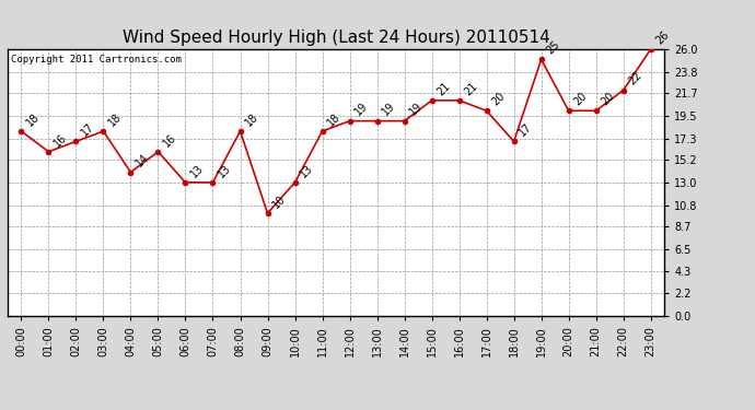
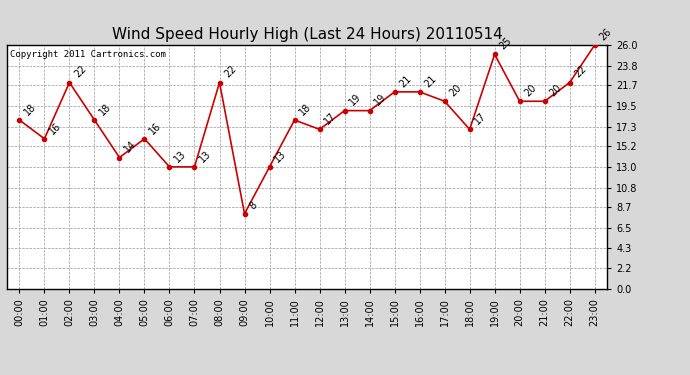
02:00: 17 -> 22
08:00: 18 -> 22
09:00: 10 -> 8
12:00: 19 -> 17
